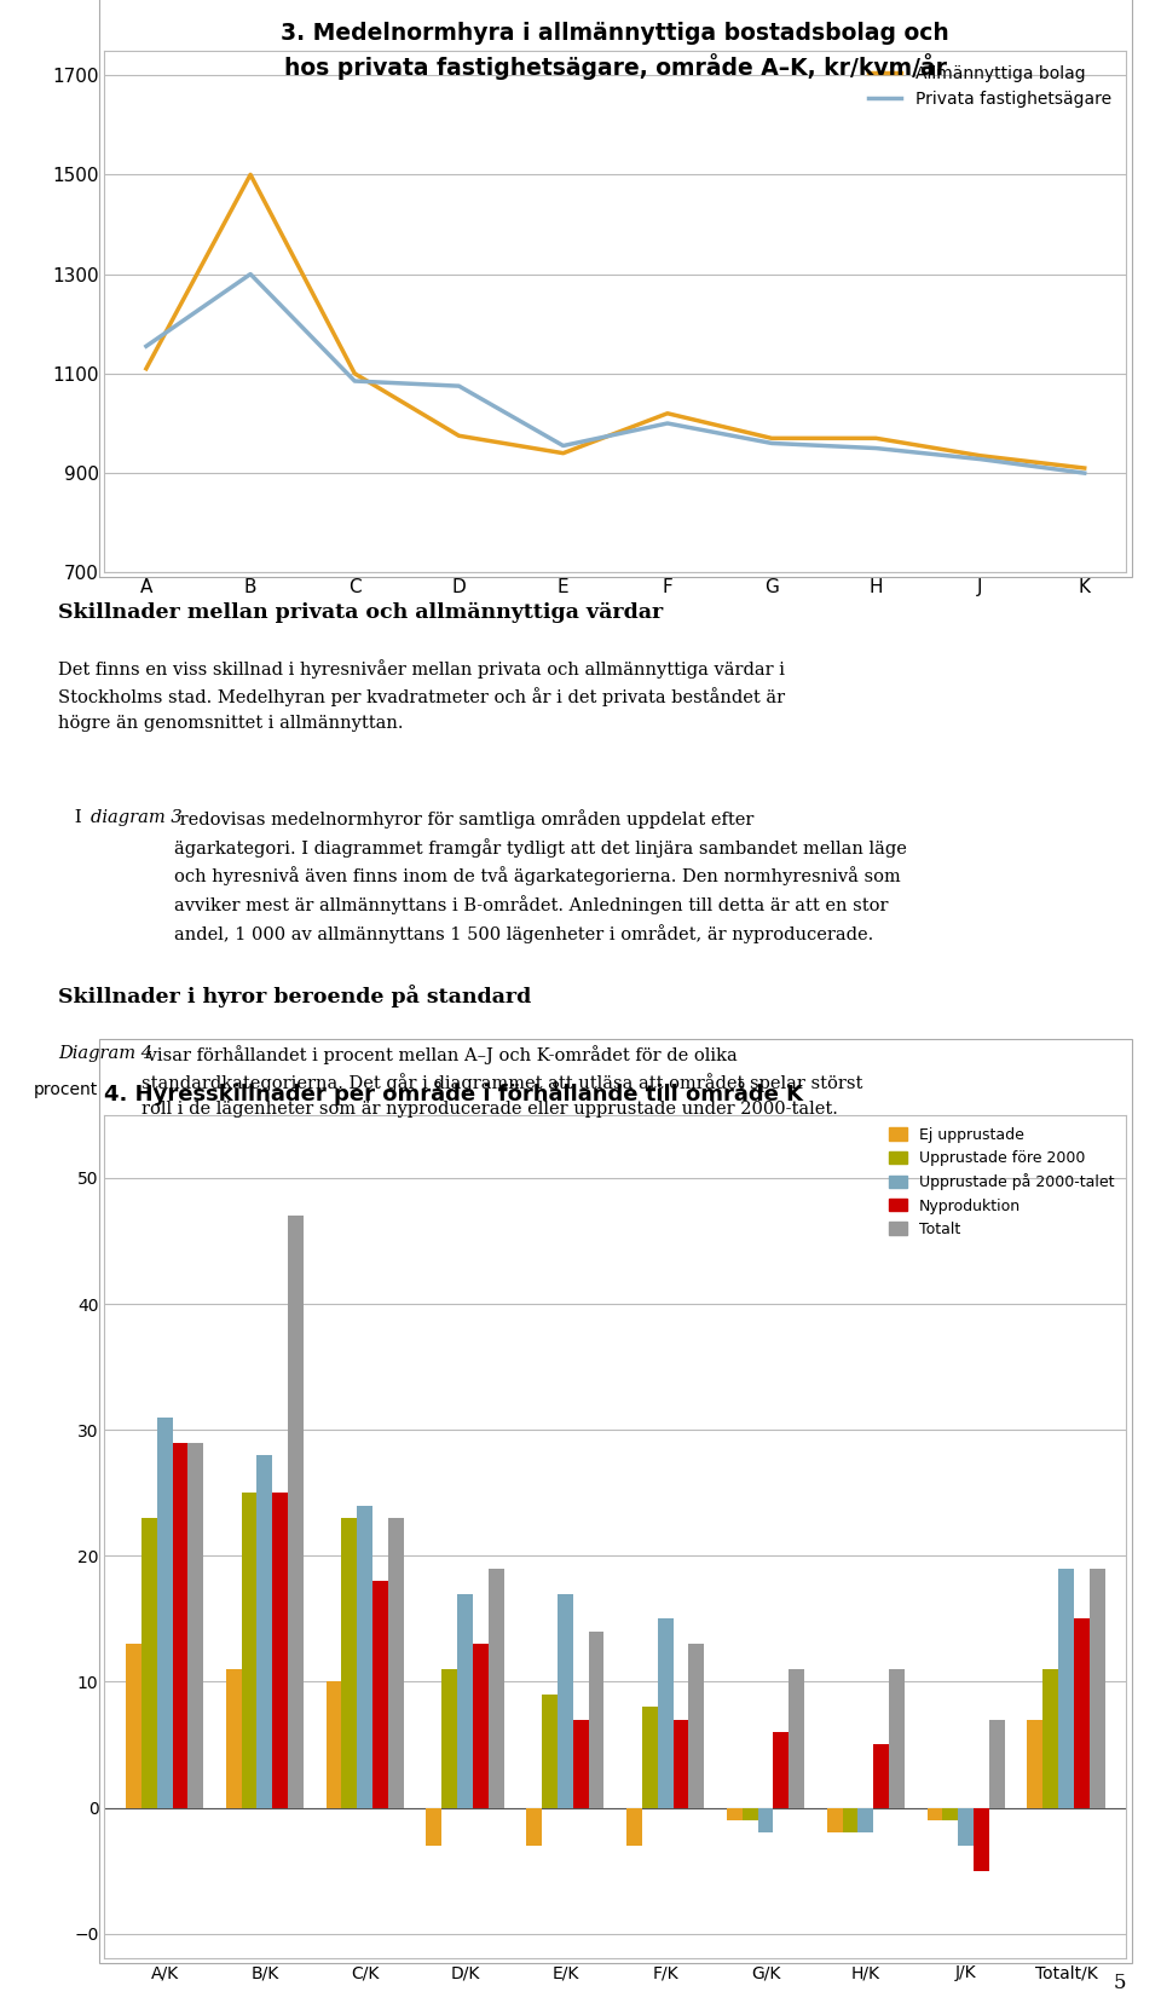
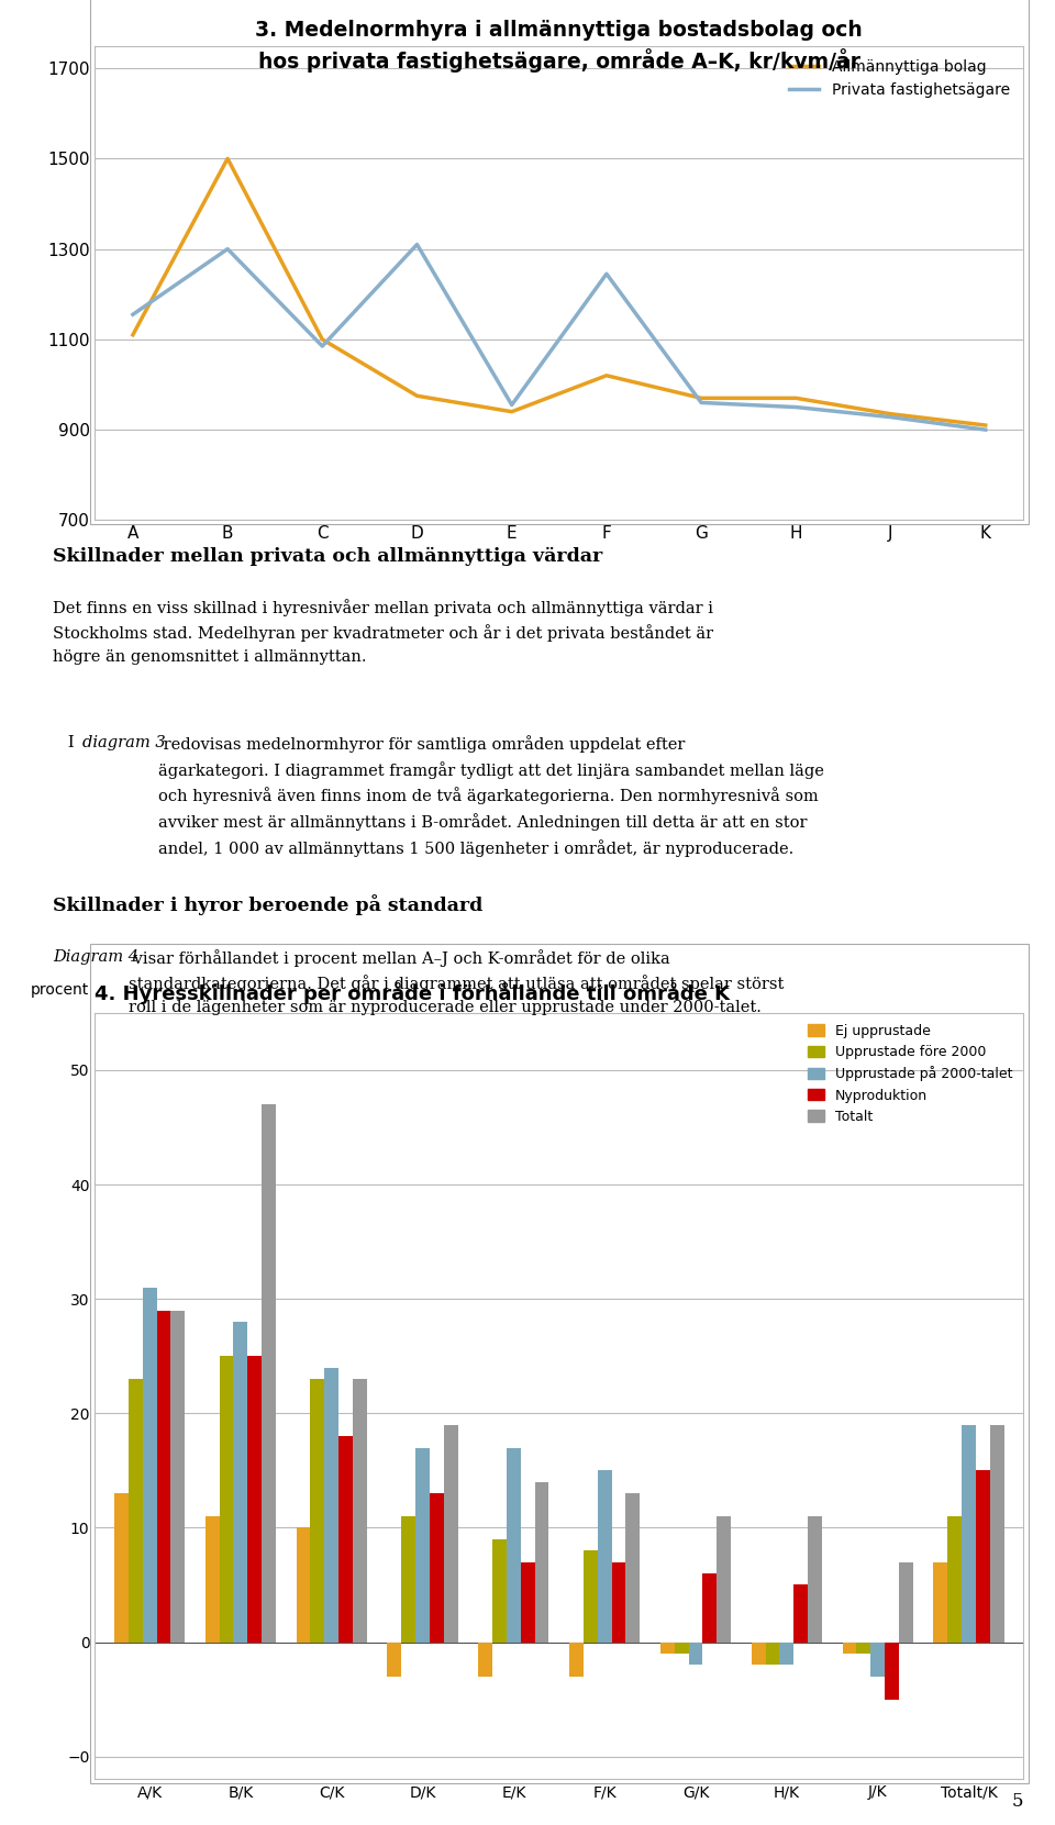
Privata fastighetsägare/D: 1075 -> 1310
Privata fastighetsägare/F: 1000 -> 1245
